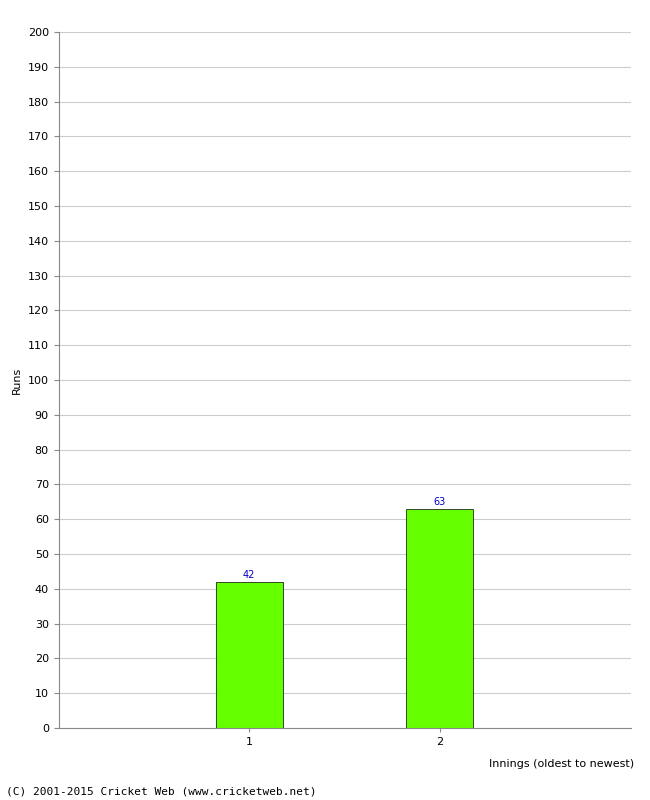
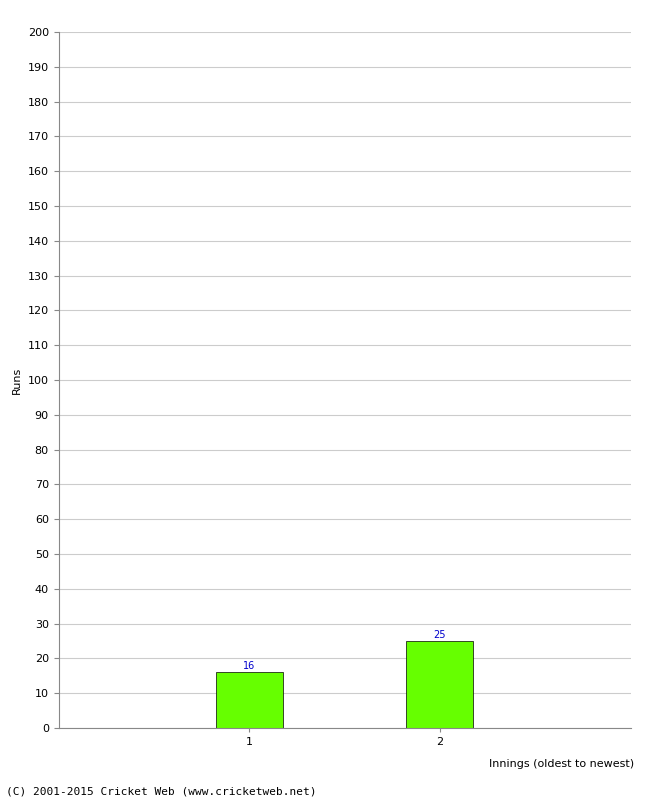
1: 42 -> 16
2: 63 -> 25
